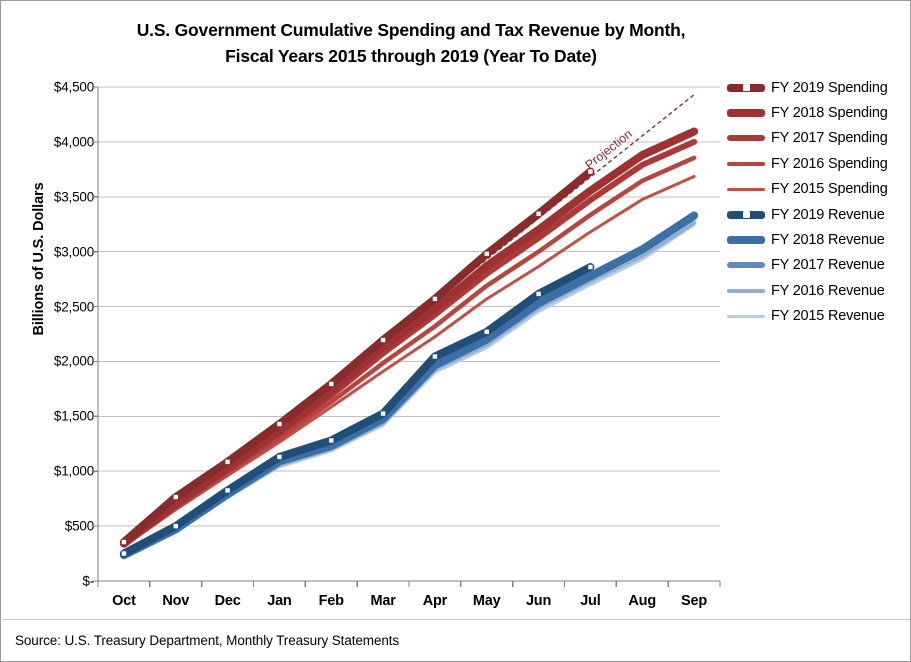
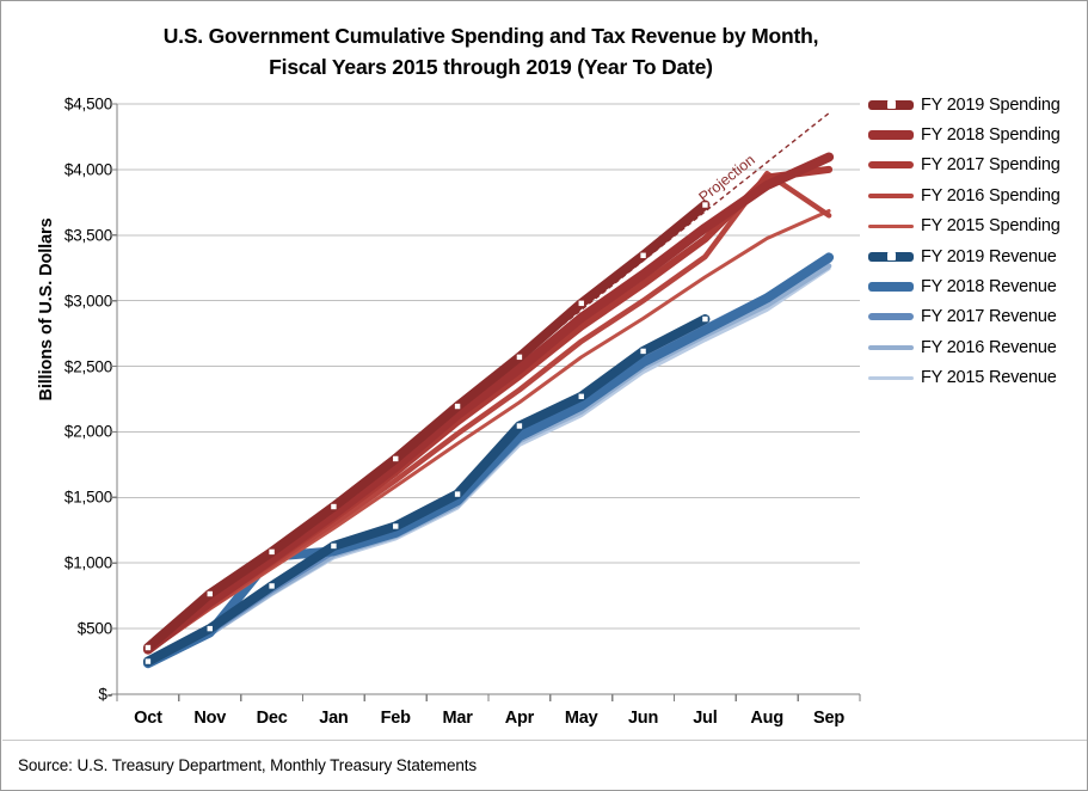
FY 2018 Revenue/Dec: $790 -> $1050
FY 2017 Spending/Aug: $3790 -> $3940
FY 2016 Spending/Aug: $3640 -> $3970
FY 2016 Spending/Sep: $3860 -> $3650
